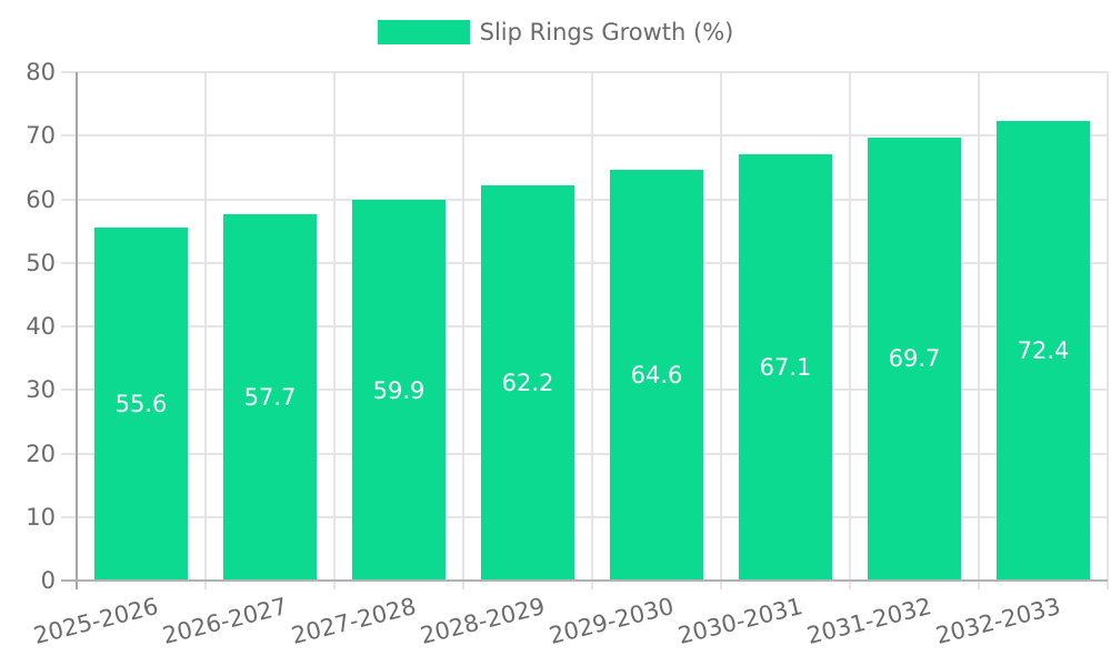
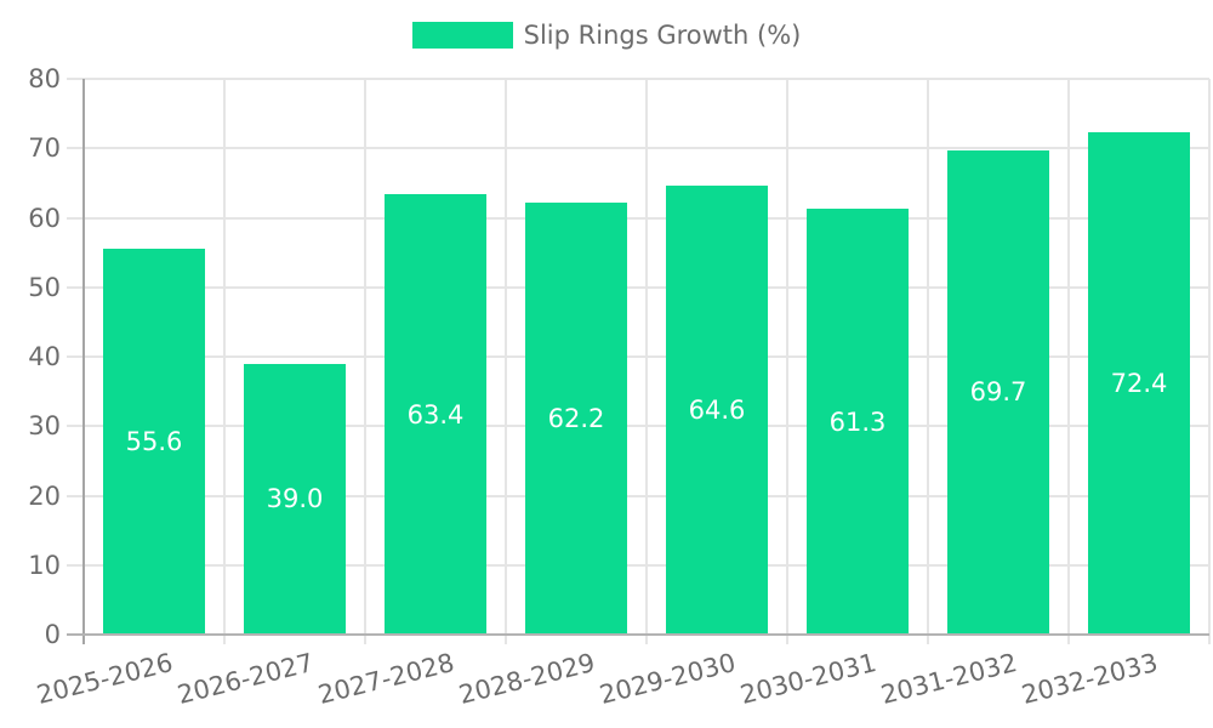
2026-2027: 57.7 -> 39.0
2027-2028: 59.9 -> 63.4
2030-2031: 67.1 -> 61.3
